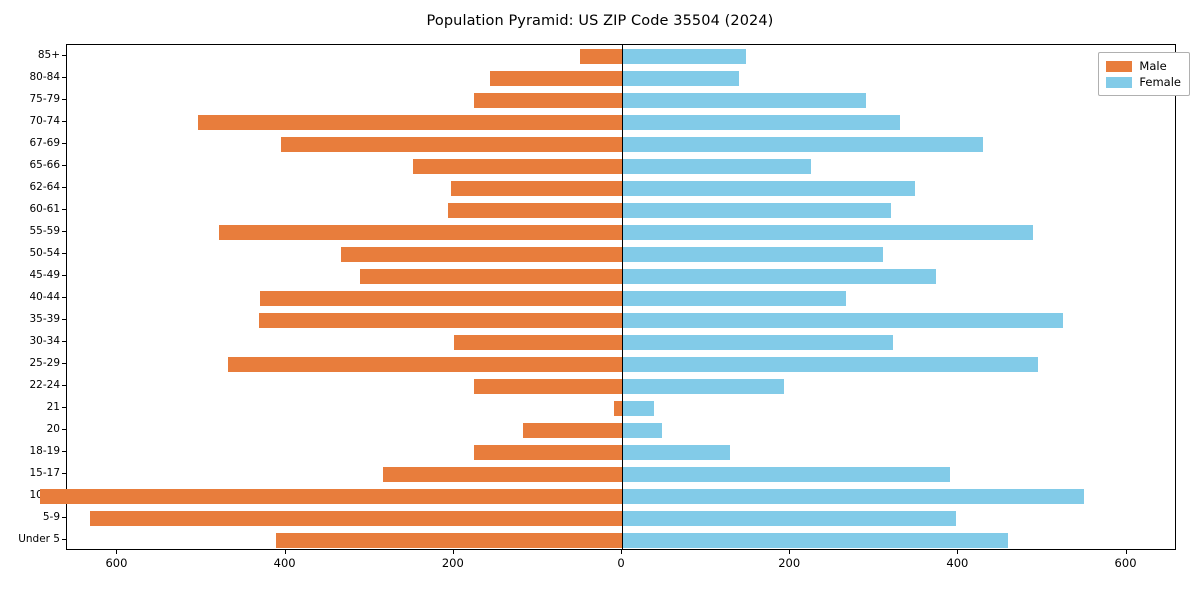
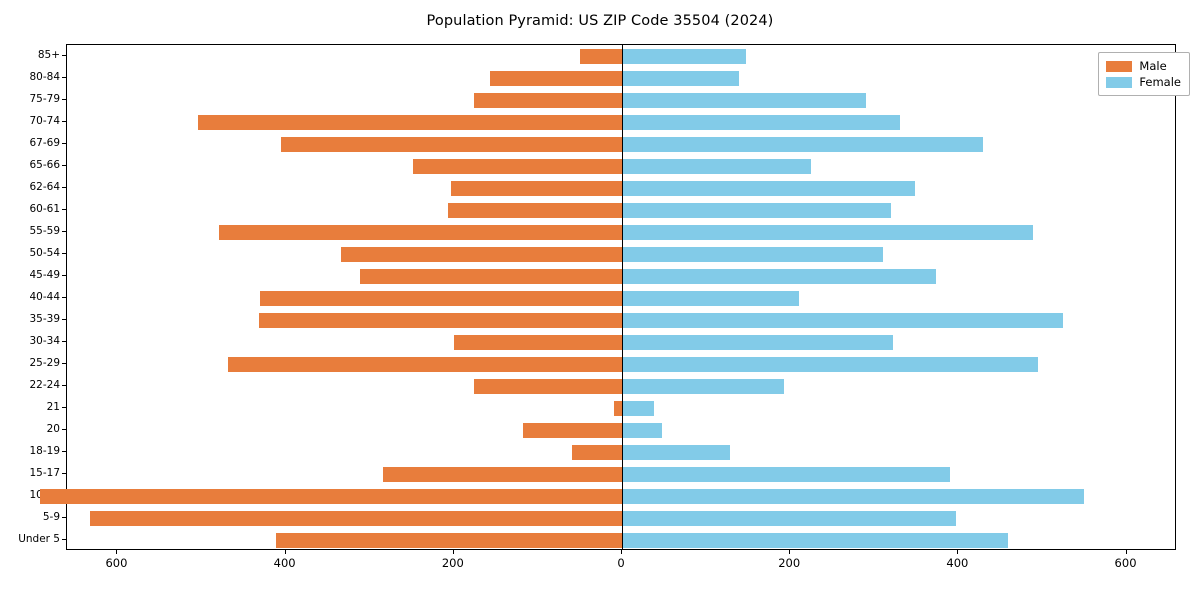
Female/40-44: 270 -> 210
Male/18-19: 180 -> 60
